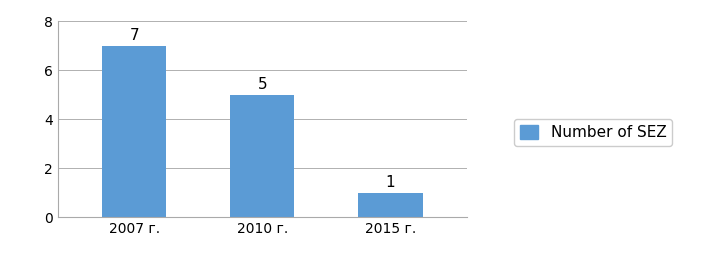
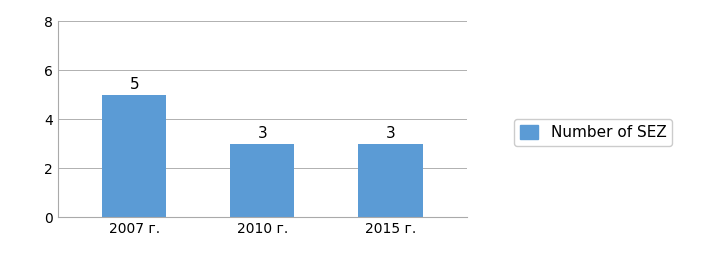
2007 г.: 7 -> 5
2010 г.: 5 -> 3
2015 г.: 1 -> 3
